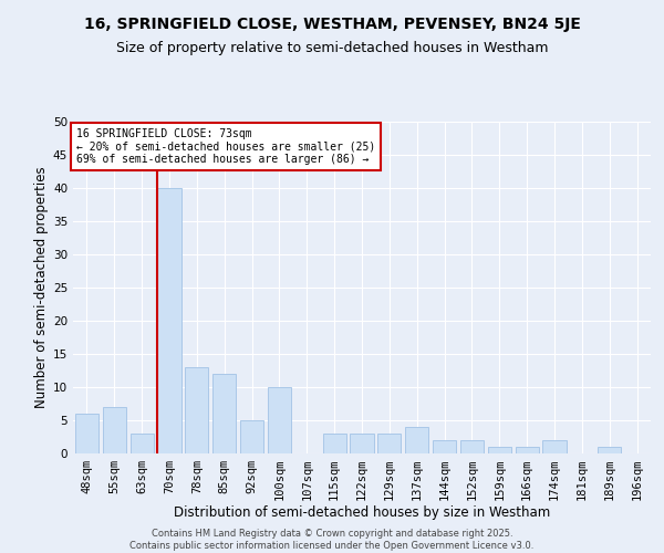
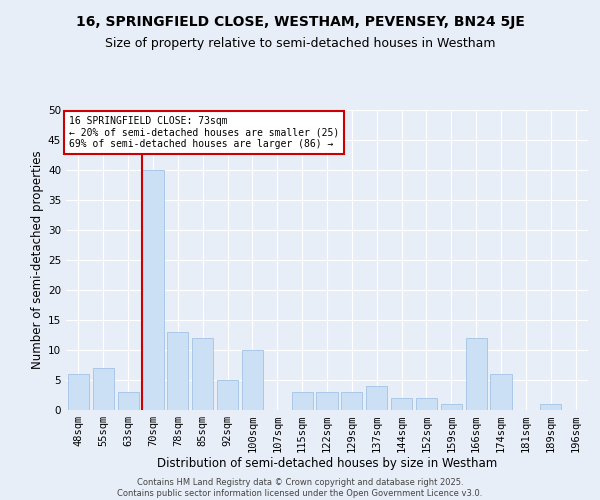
166sqm: 1 -> 12
174sqm: 2 -> 6
